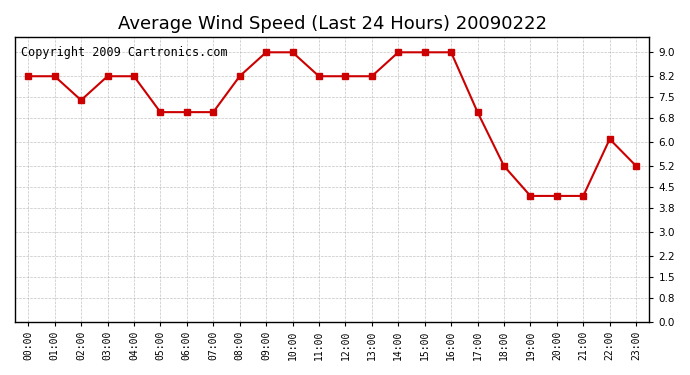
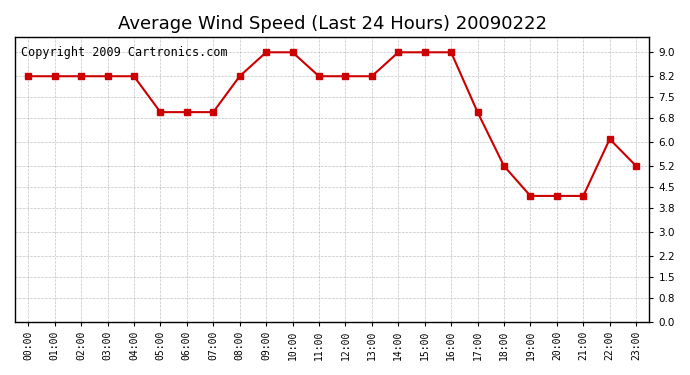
02:00: 7.4 -> 8.2
